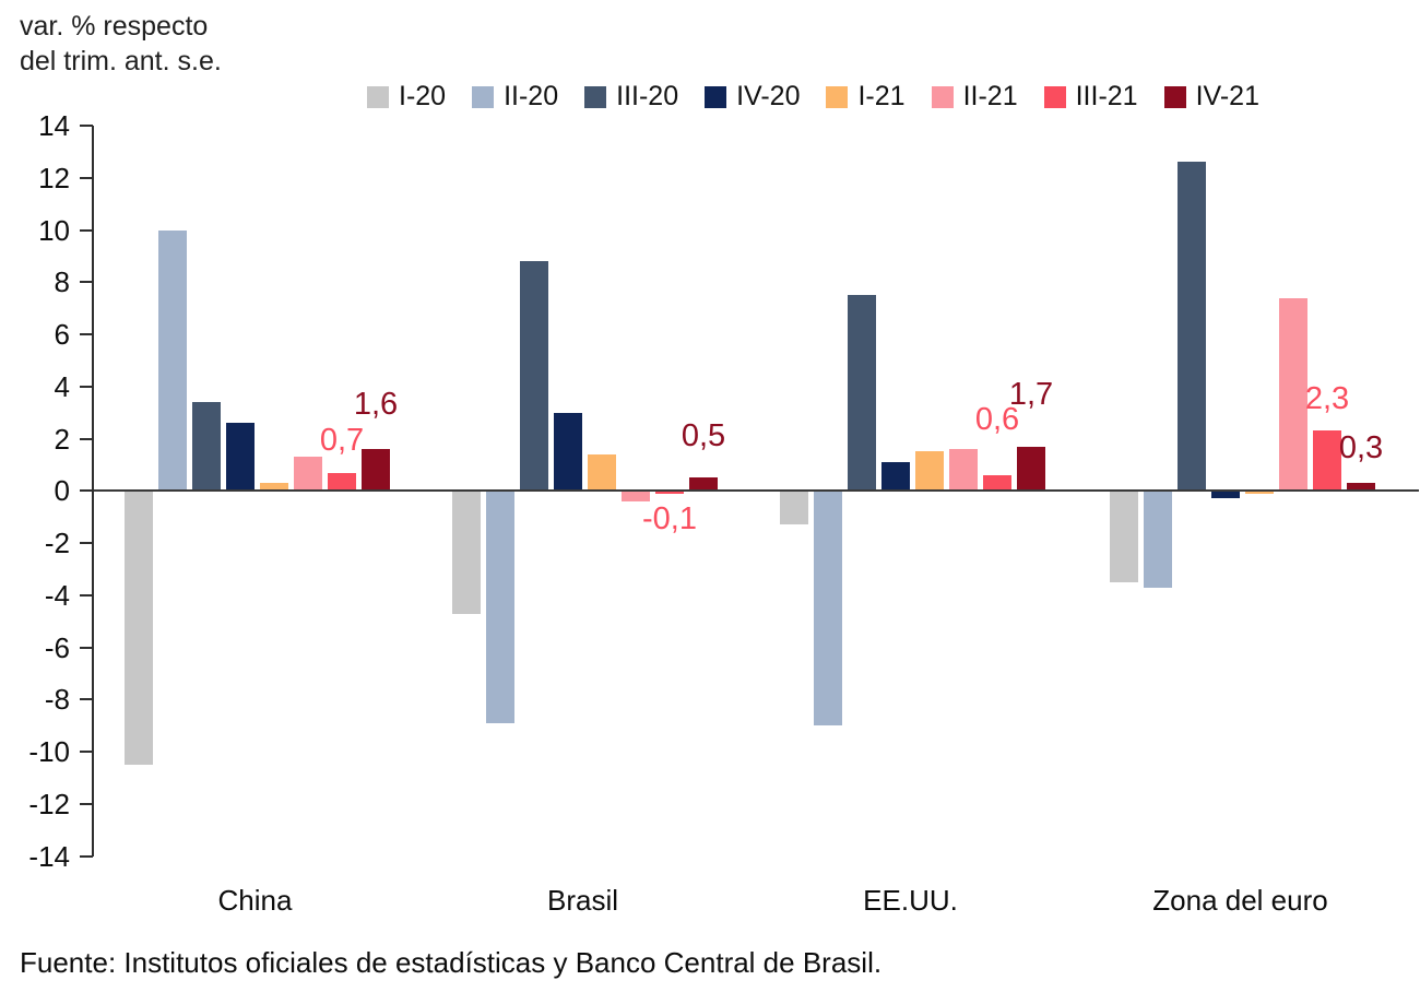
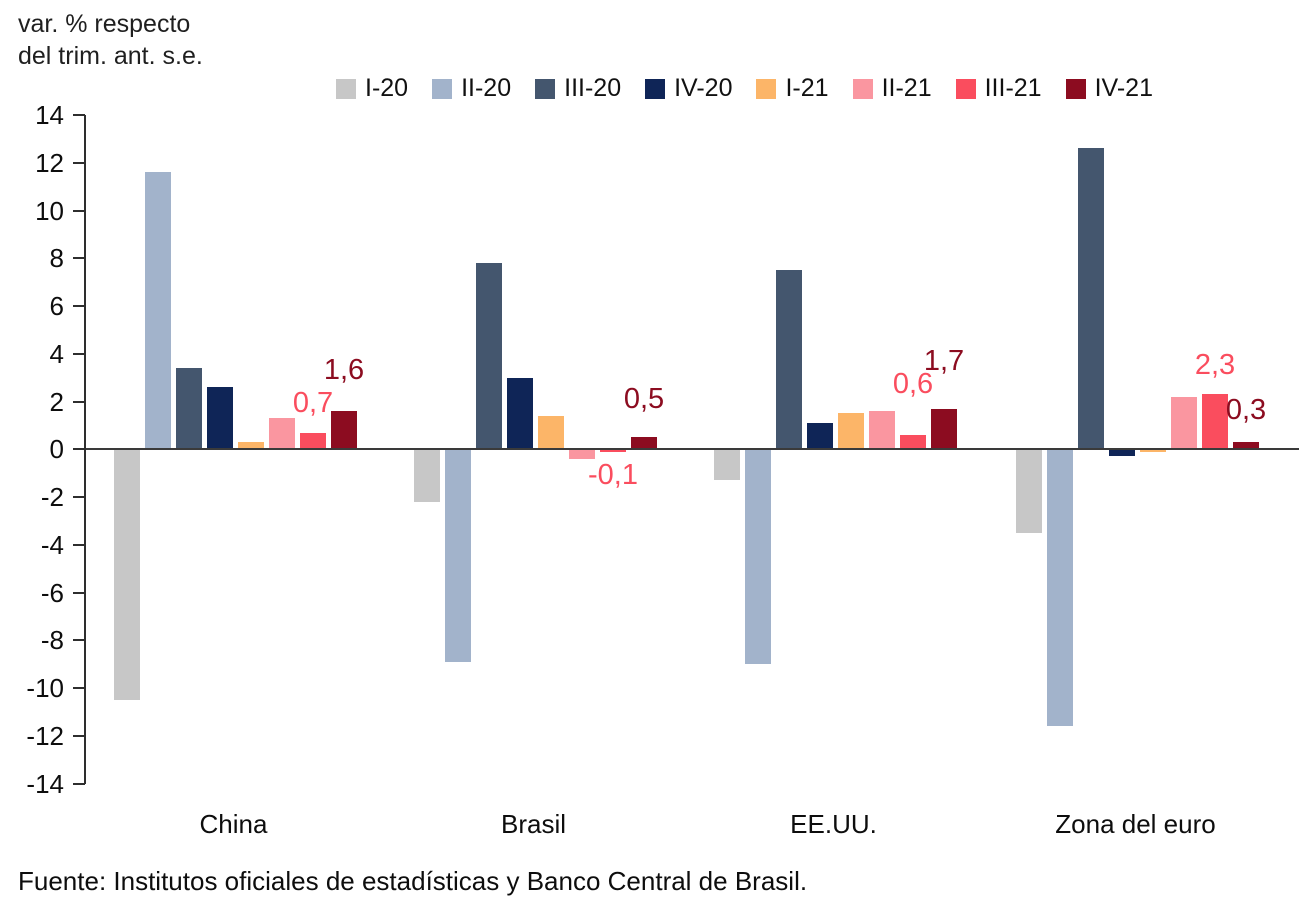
II-20/China: 10.0 -> 11.6
I-20/Brasil: -4.7 -> -2.2
III-20/Brasil: 8.8 -> 7.8
II-20/Zona del euro: -3.7 -> -11.6
II-21/Zona del euro: 7.4 -> 2.2
